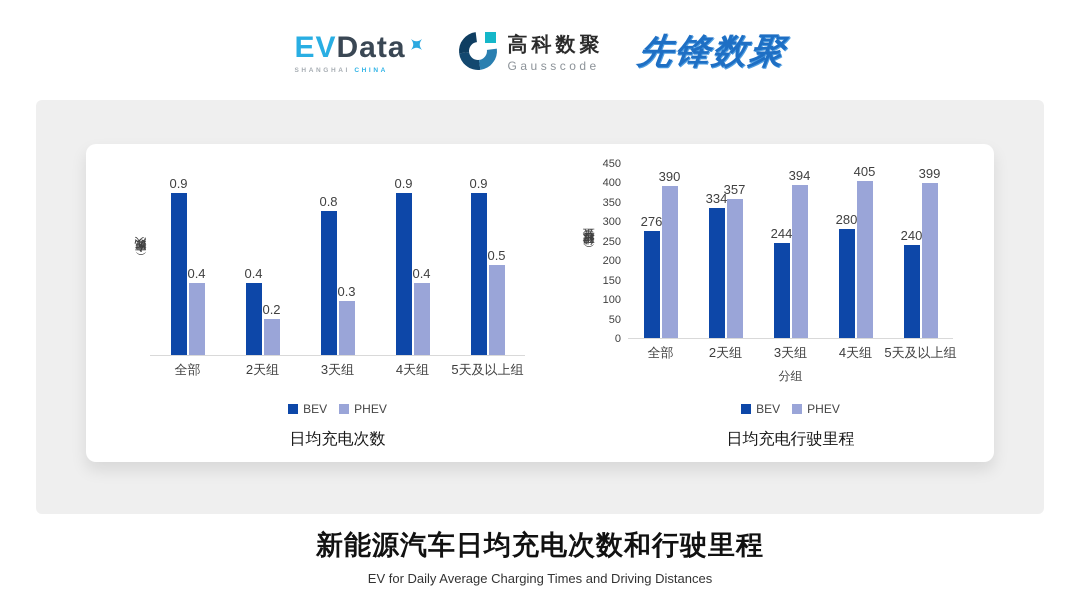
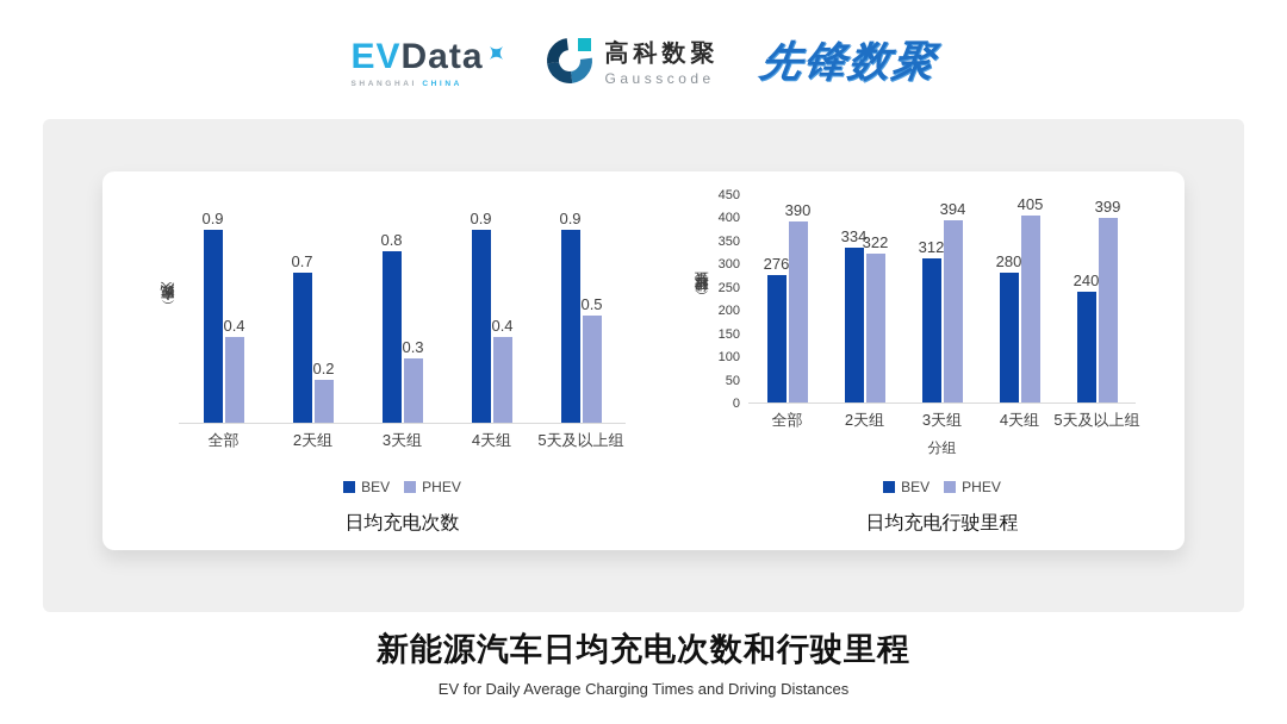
日均充电次数/BEV/2天组: 0.4 -> 0.7
日均充电行驶里程/PHEV/2天组: 357 -> 322
日均充电行驶里程/BEV/3天组: 244 -> 312
